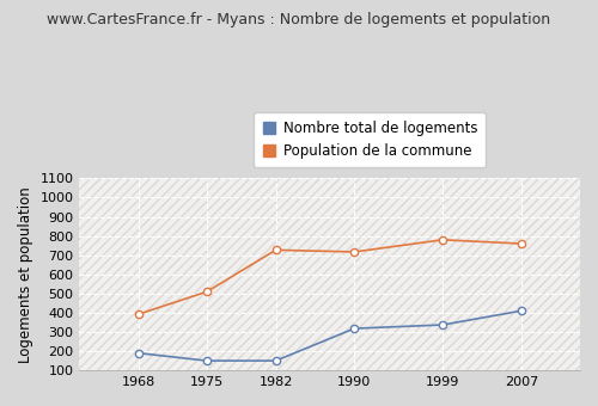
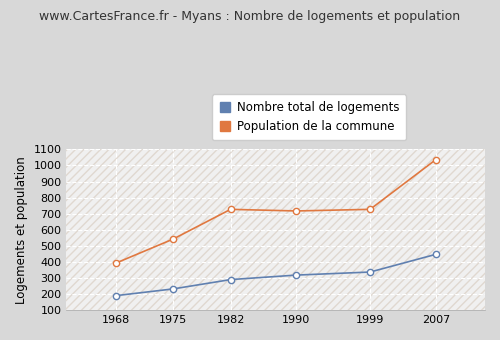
Nombre total de logements/1975: 150 -> 230
Population de la commune/1975: 510 -> 540
Nombre total de logements/1982: 150 -> 290
Population de la commune/1999: 780 -> 730
Nombre total de logements/2007: 410 -> 450
Population de la commune/2007: 760 -> 1040
